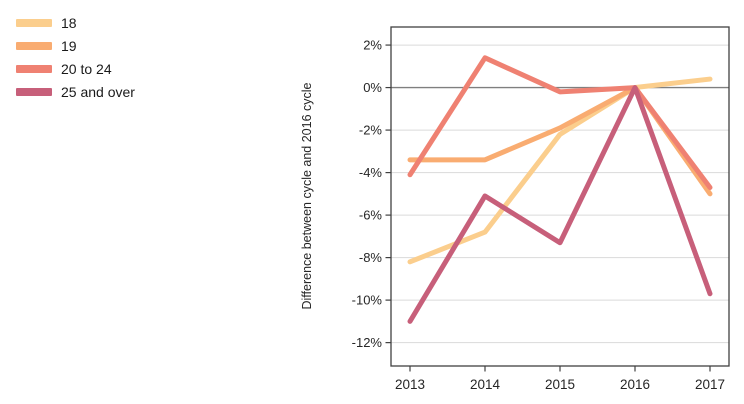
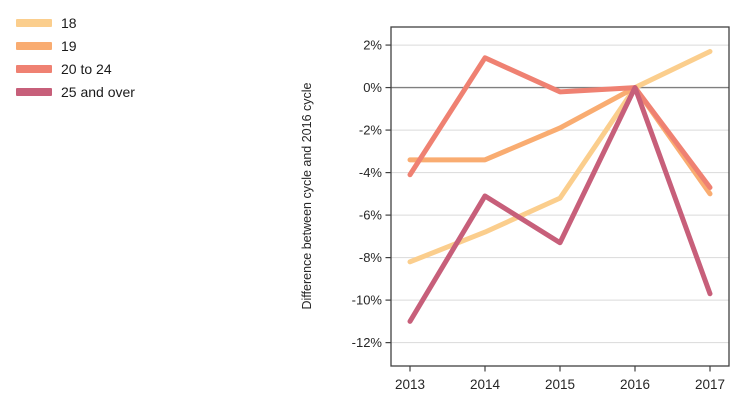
18/2015: -2.2% -> -5.2%
18/2017: 0.4% -> 1.7%
